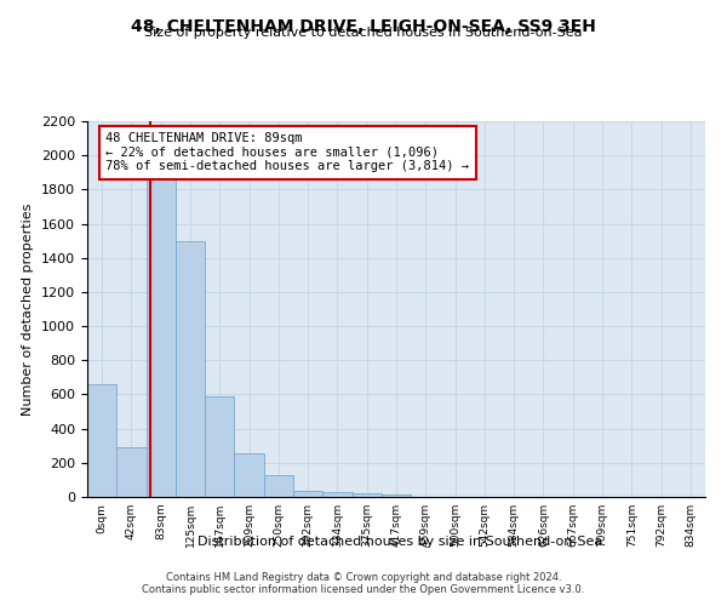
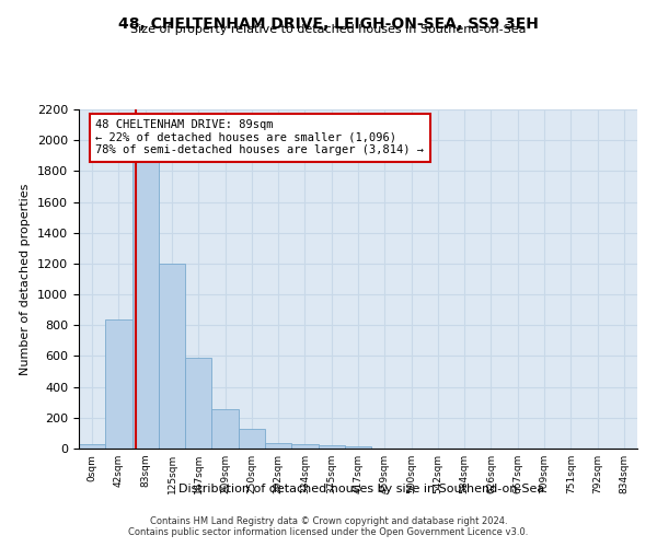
0sqm: 660 -> 20
42sqm: 290 -> 840
125sqm: 1500 -> 1200
